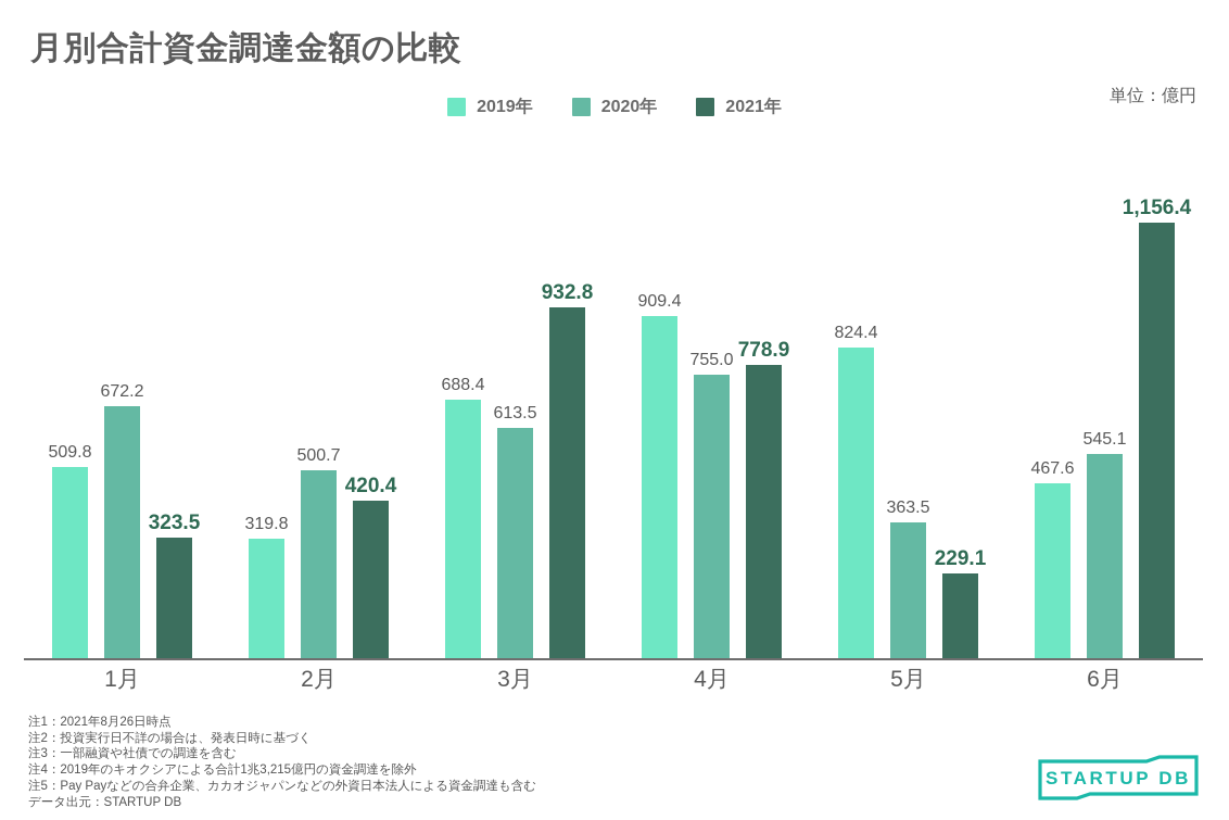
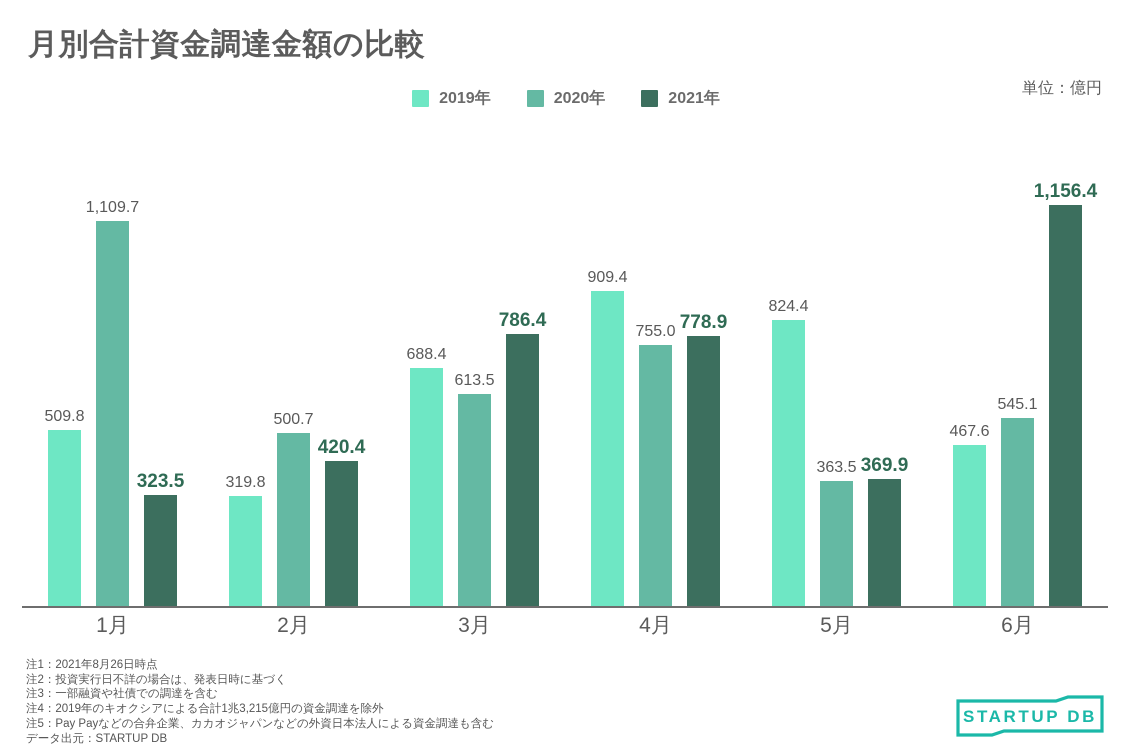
2020年/1月: 672.2 -> 1,109.7
2021年/3月: 932.8 -> 786.4
2021年/5月: 229.1 -> 369.9
